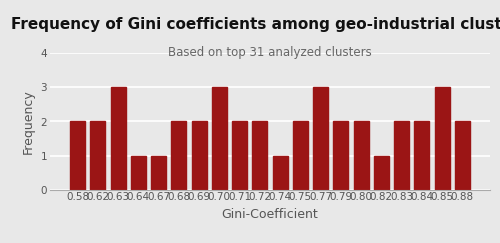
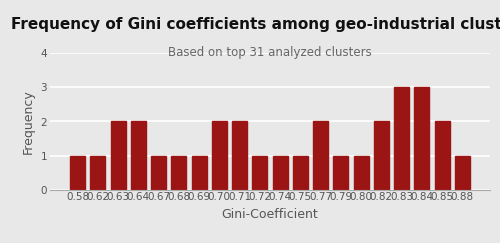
0.58: 2 -> 1
0.62: 2 -> 1
0.63: 3 -> 2
0.64: 1 -> 2
0.68: 2 -> 1
0.69: 2 -> 1
0.70: 3 -> 2
0.72: 2 -> 1
0.75: 2 -> 1
0.77: 3 -> 2
0.79: 2 -> 1
0.80: 2 -> 1
0.82: 1 -> 2
0.83: 2 -> 3
0.84: 2 -> 3
0.85: 3 -> 2
0.88: 2 -> 1
